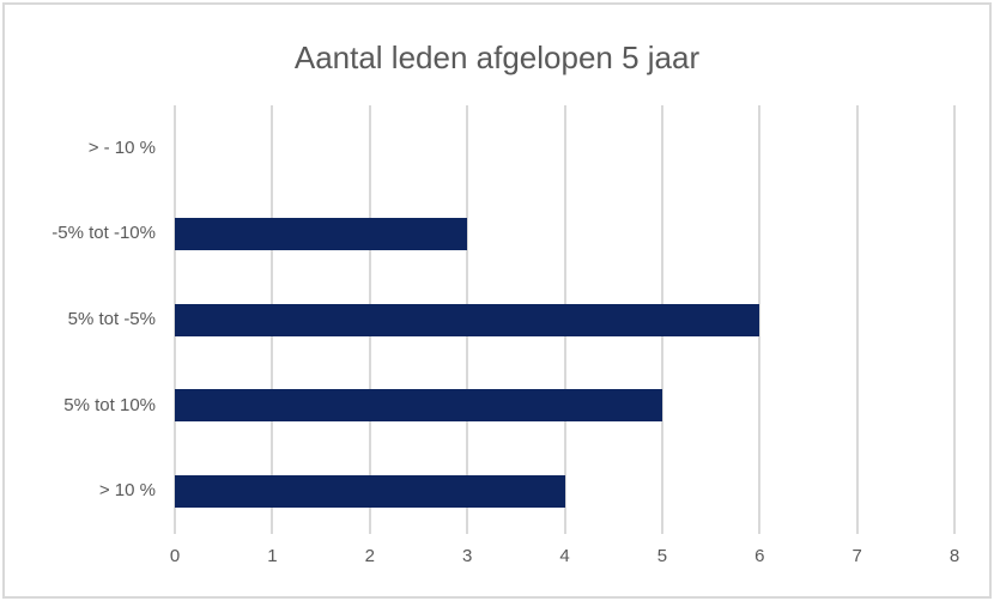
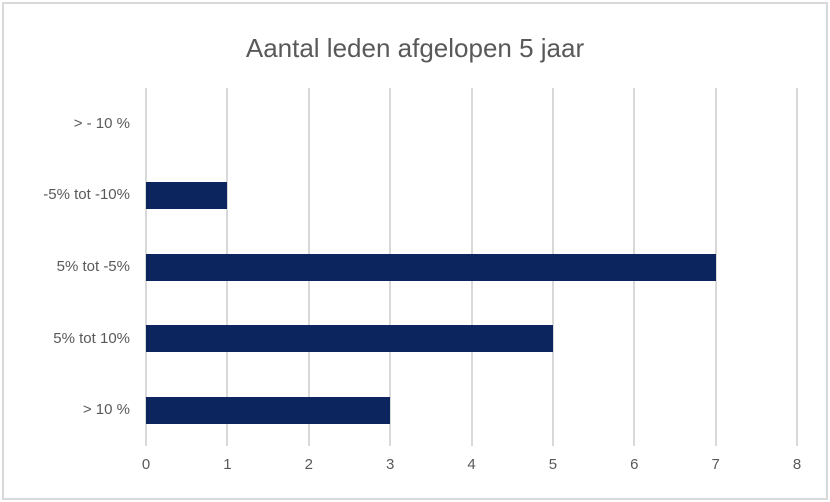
-5% tot -10%: 3 -> 1
5% tot -5%: 6 -> 7
> 10 %: 4 -> 3
